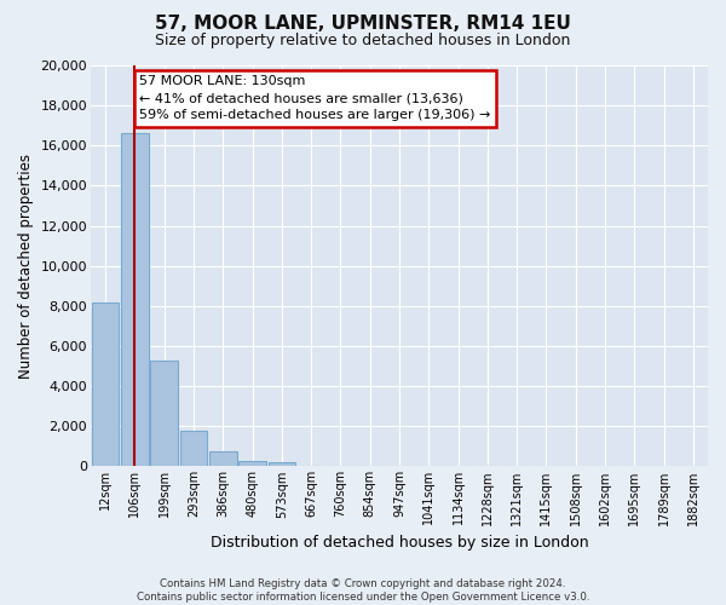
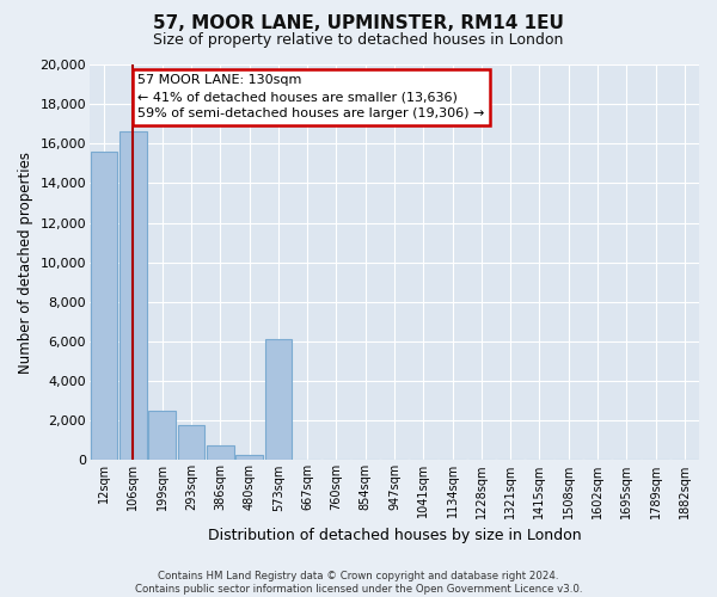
12sqm: 8,200 -> 15,600
199sqm: 5,300 -> 2,500
573sqm: 200 -> 6,100
